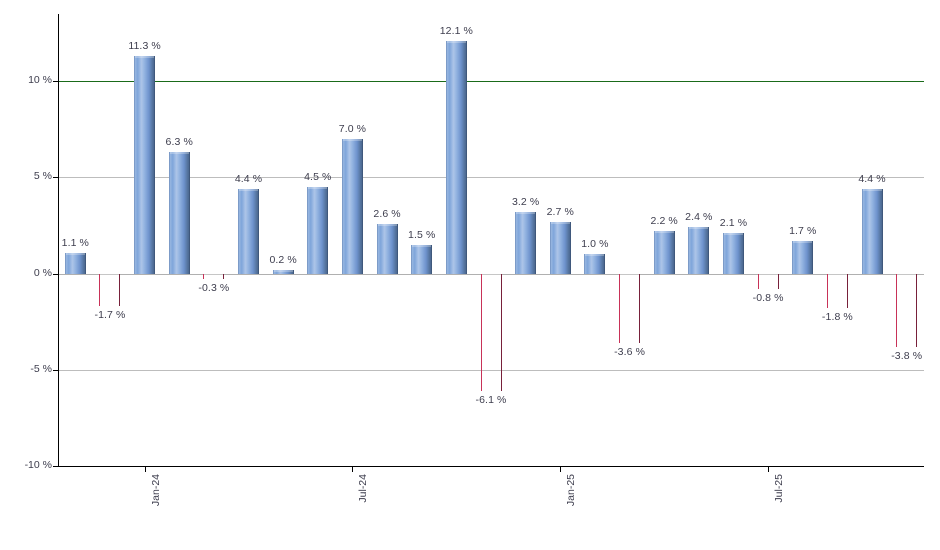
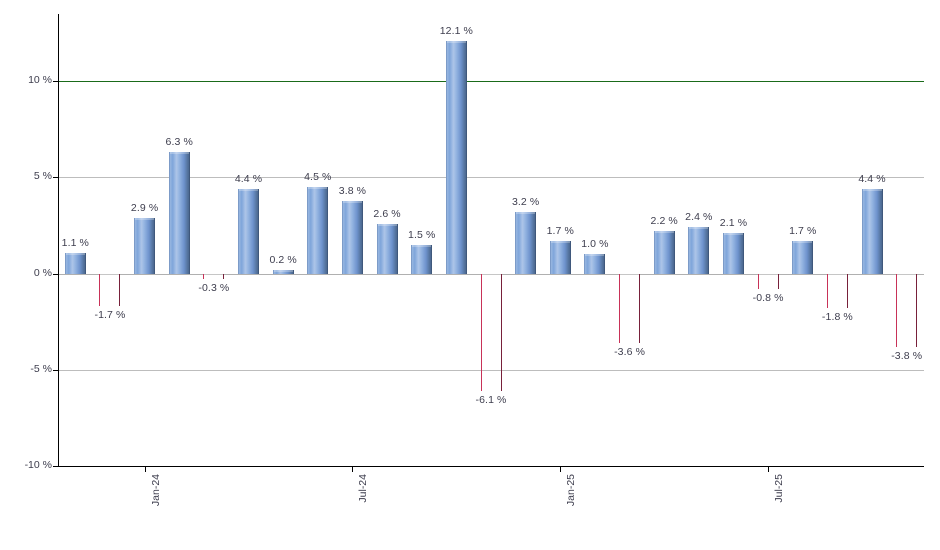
Jan-24: 11.3 -> 2.9
Jul-24: 7.0 -> 3.8
Jan-25: 2.7 -> 1.7
